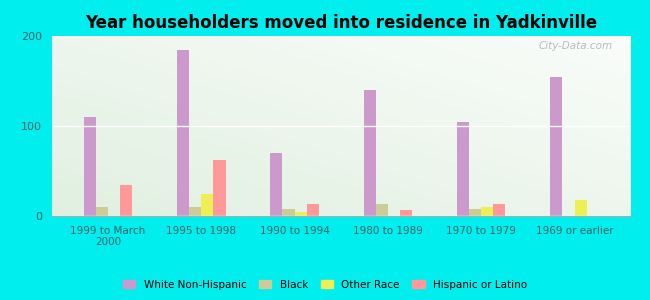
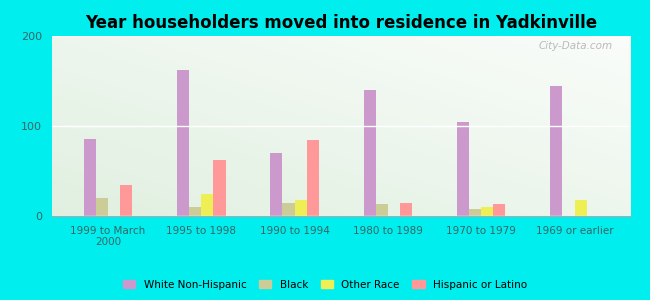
White Non-Hispanic/1999 to March 2000: 110 -> 86
Black/1999 to March 2000: 10 -> 20
White Non-Hispanic/1995 to 1998: 185 -> 162
Black/1990 to 1994: 8 -> 14
Other Race/1990 to 1994: 5 -> 18
Hispanic or Latino/1990 to 1994: 13 -> 84
Hispanic or Latino/1980 to 1989: 7 -> 14
White Non-Hispanic/1969 or earlier: 155 -> 144
